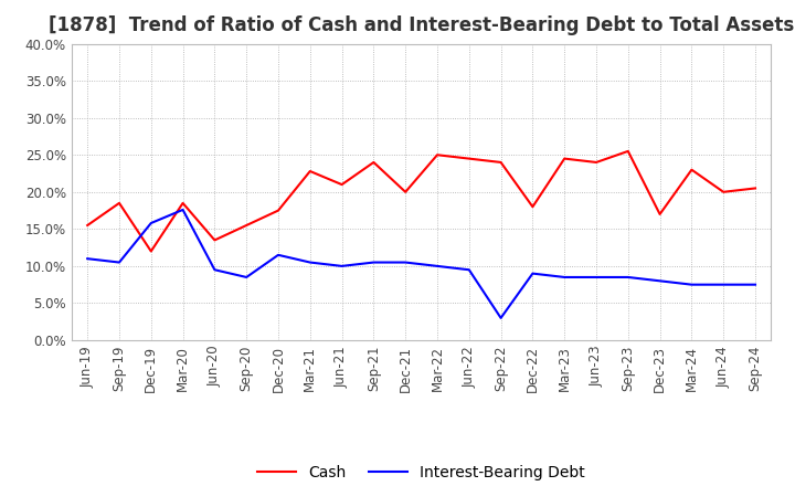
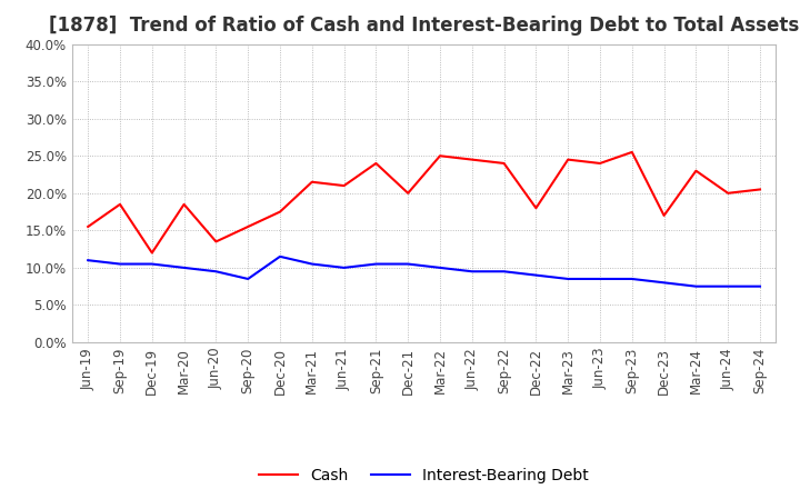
Interest-Bearing Debt/Dec-19: 15.8% -> 10.5%
Interest-Bearing Debt/Mar-20: 17.6% -> 10.0%
Cash/Mar-21: 22.8% -> 21.5%
Interest-Bearing Debt/Sep-22: 3.0% -> 9.5%
